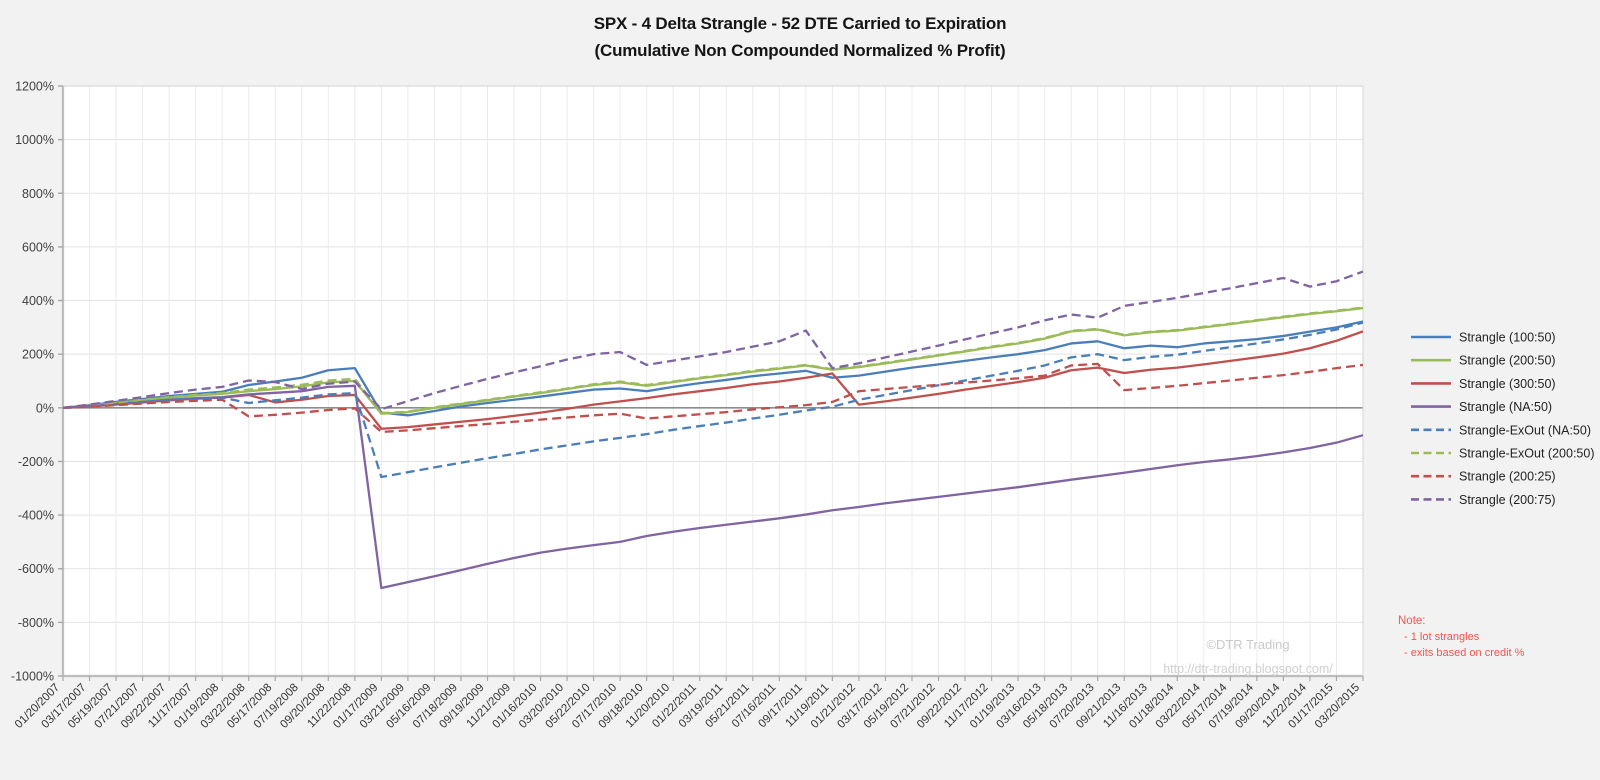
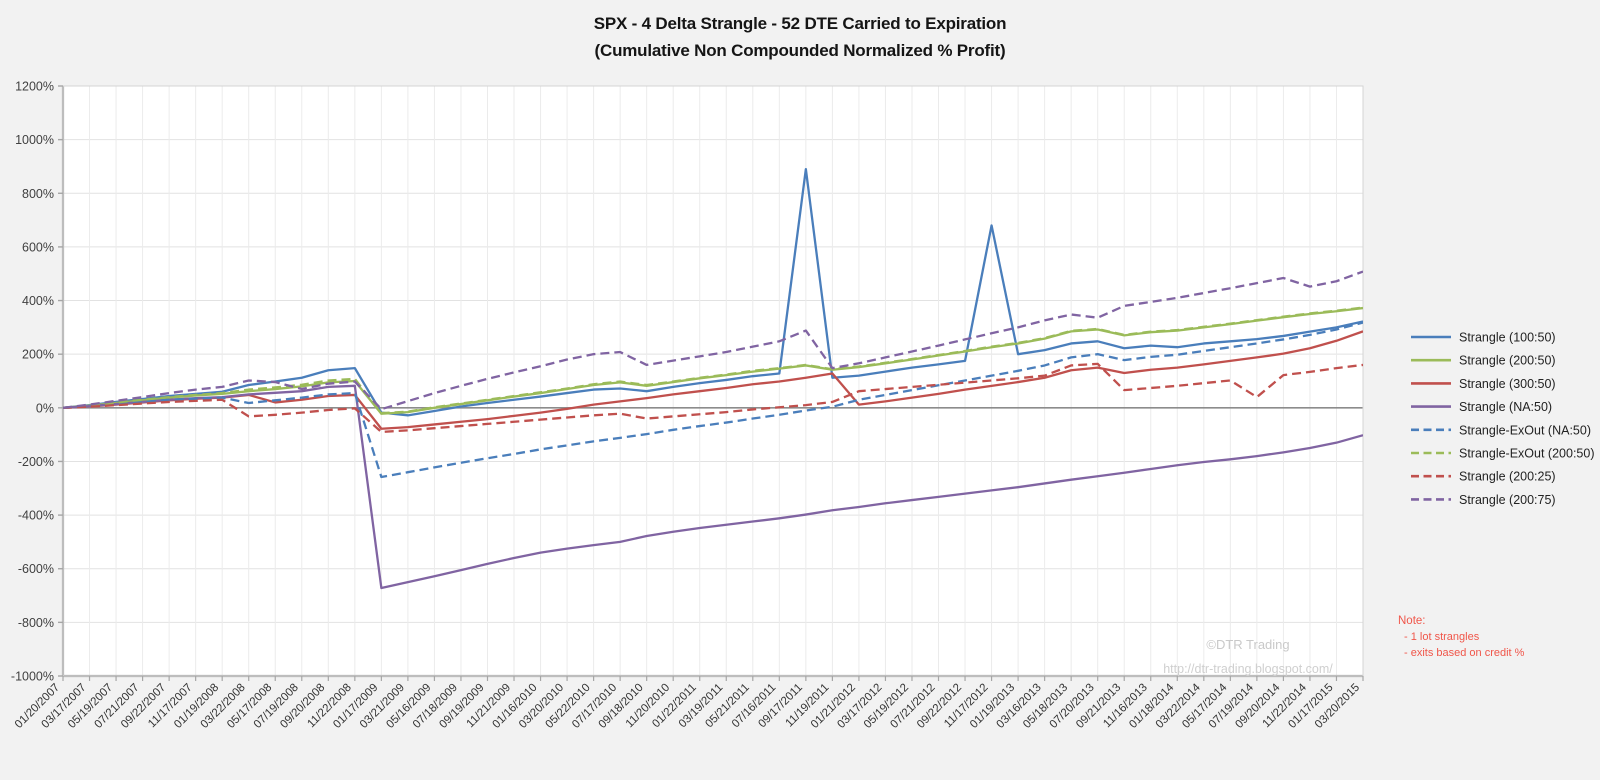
Strangle (100:50)/09/17/2011: 140% -> 890%
Strangle (100:50)/11/17/2012: 190% -> 680%
Strangle (200:25)/07/19/2014: 110% -> 40%
